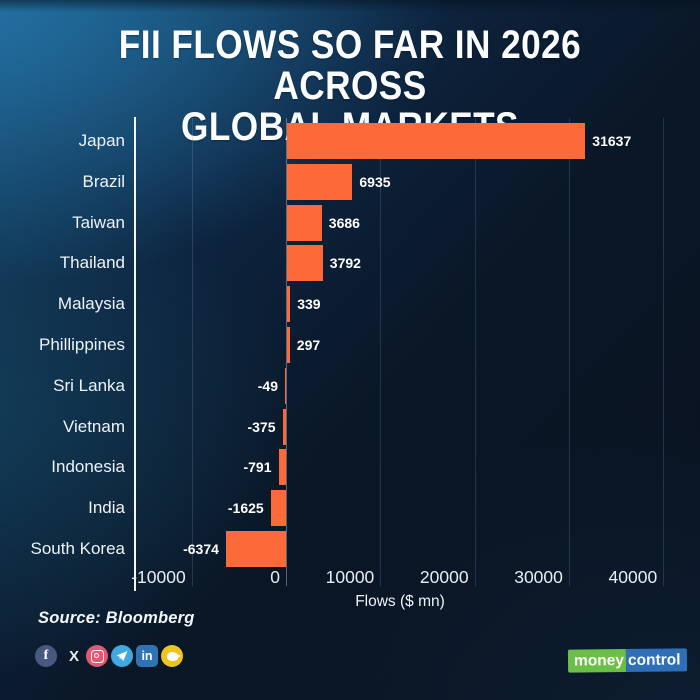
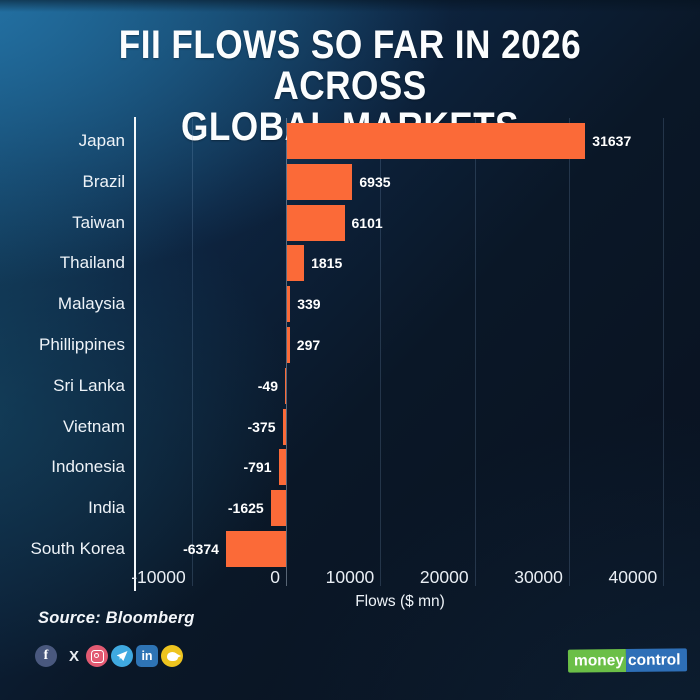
Taiwan: 3686 -> 6101
Thailand: 3792 -> 1815
